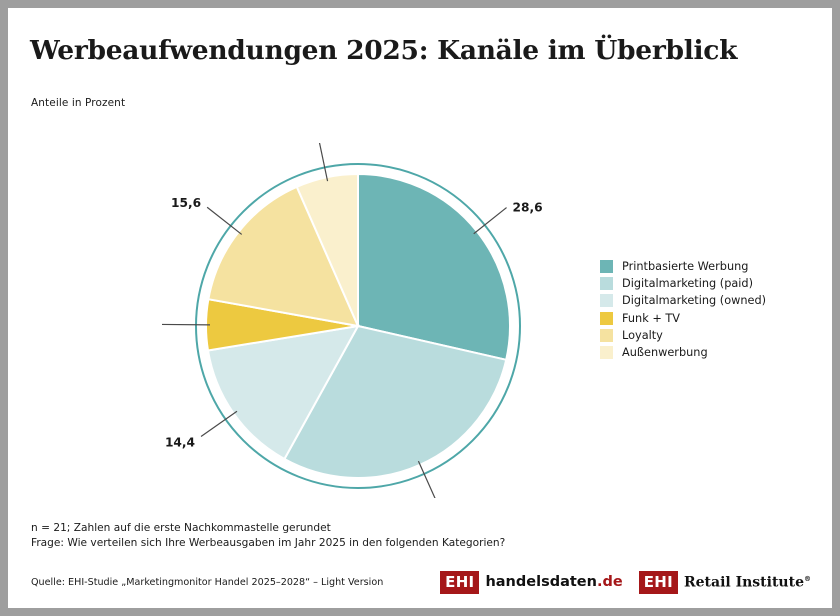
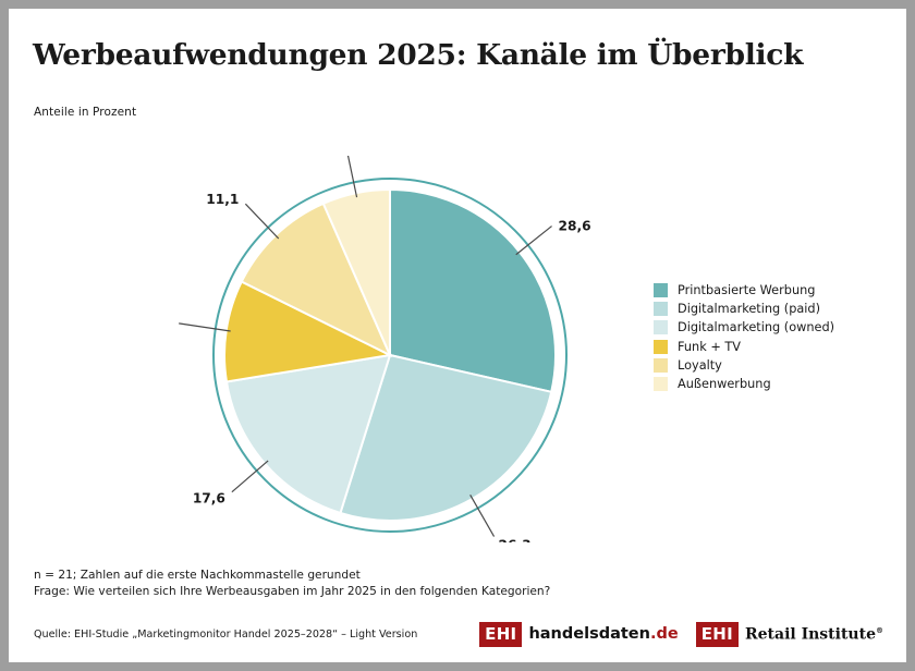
Digitalmarketing (paid): 29,5 -> 26,3
Digitalmarketing (owned): 14,4 -> 17,6
Funk + TV: 5,4 -> 9,9
Loyalty: 15,6 -> 11,1
